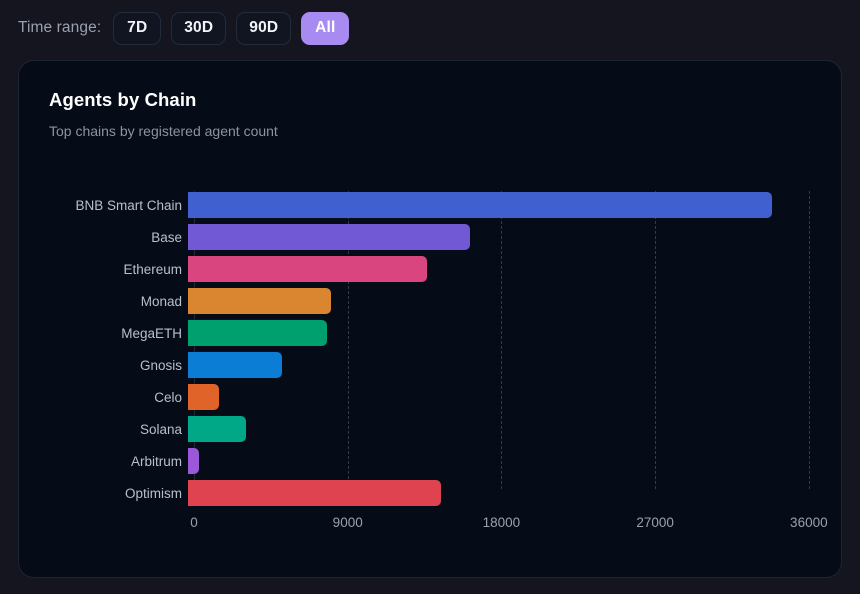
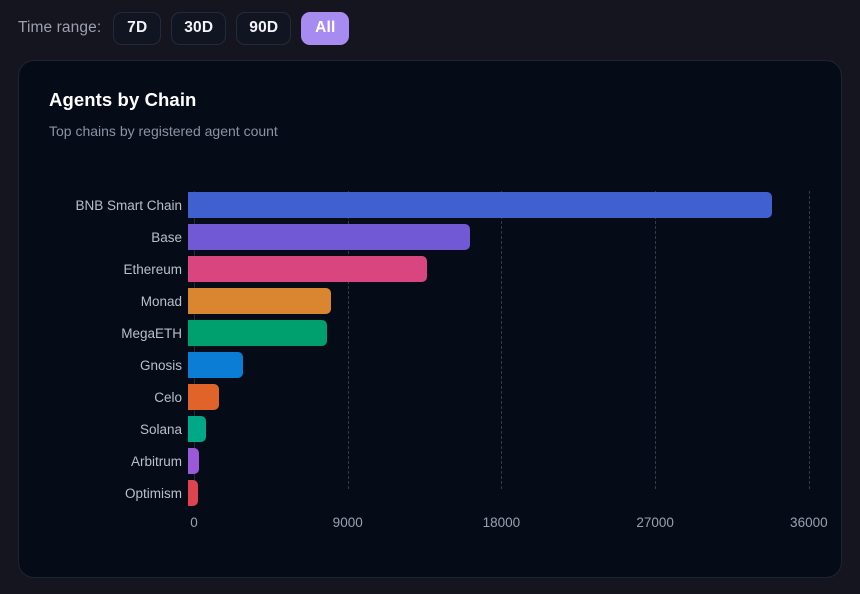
Gnosis: 5500 -> 3200
Solana: 3400 -> 1000
Optimism: 14800 -> 600
